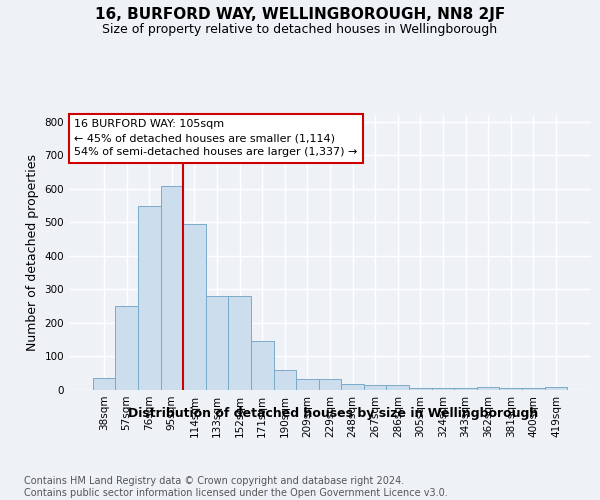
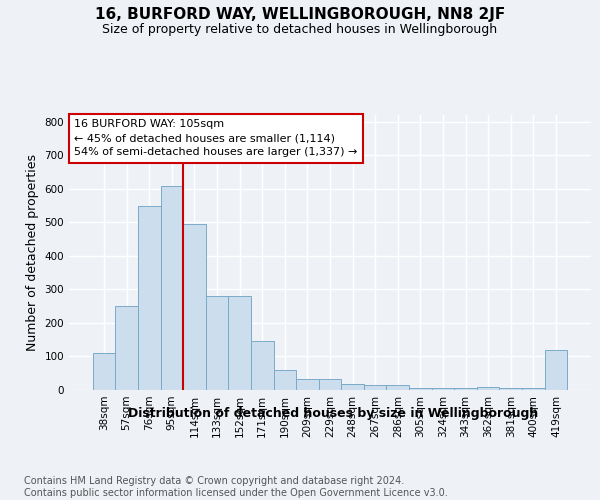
38sqm: 35 -> 110
419sqm: 8 -> 120
